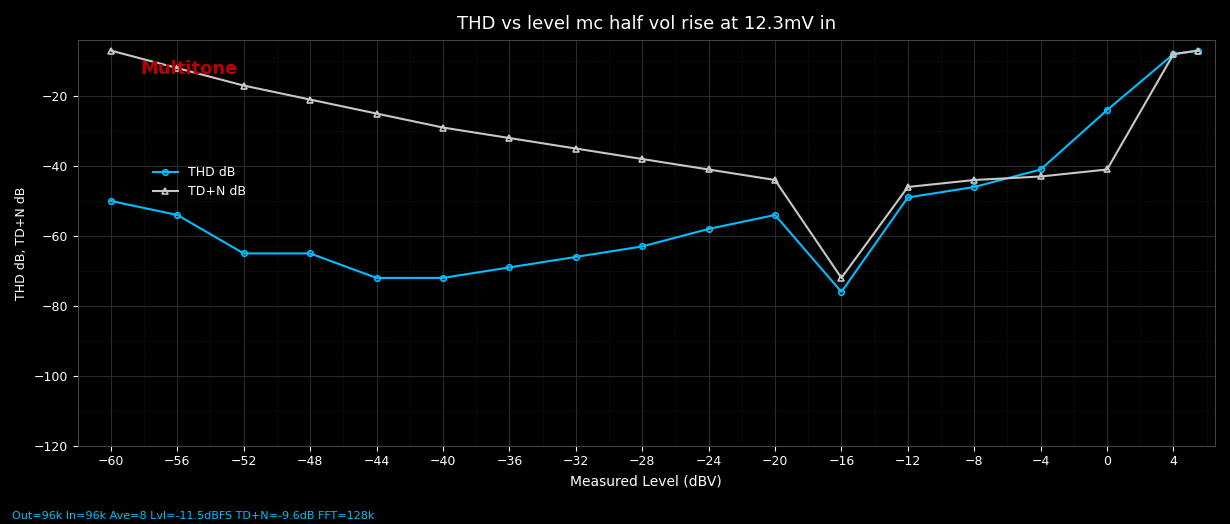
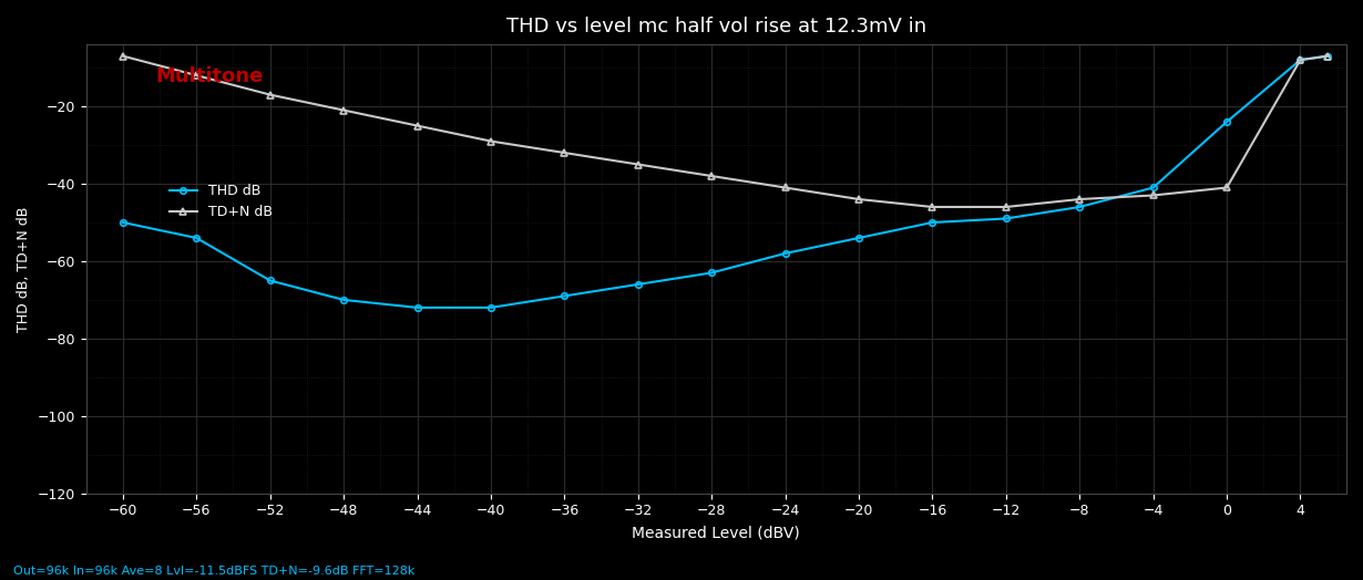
THD dB/−48: -65 -> -70
THD dB/−16: -76 -> -50
TD+N dB/−16: -72 -> -46
